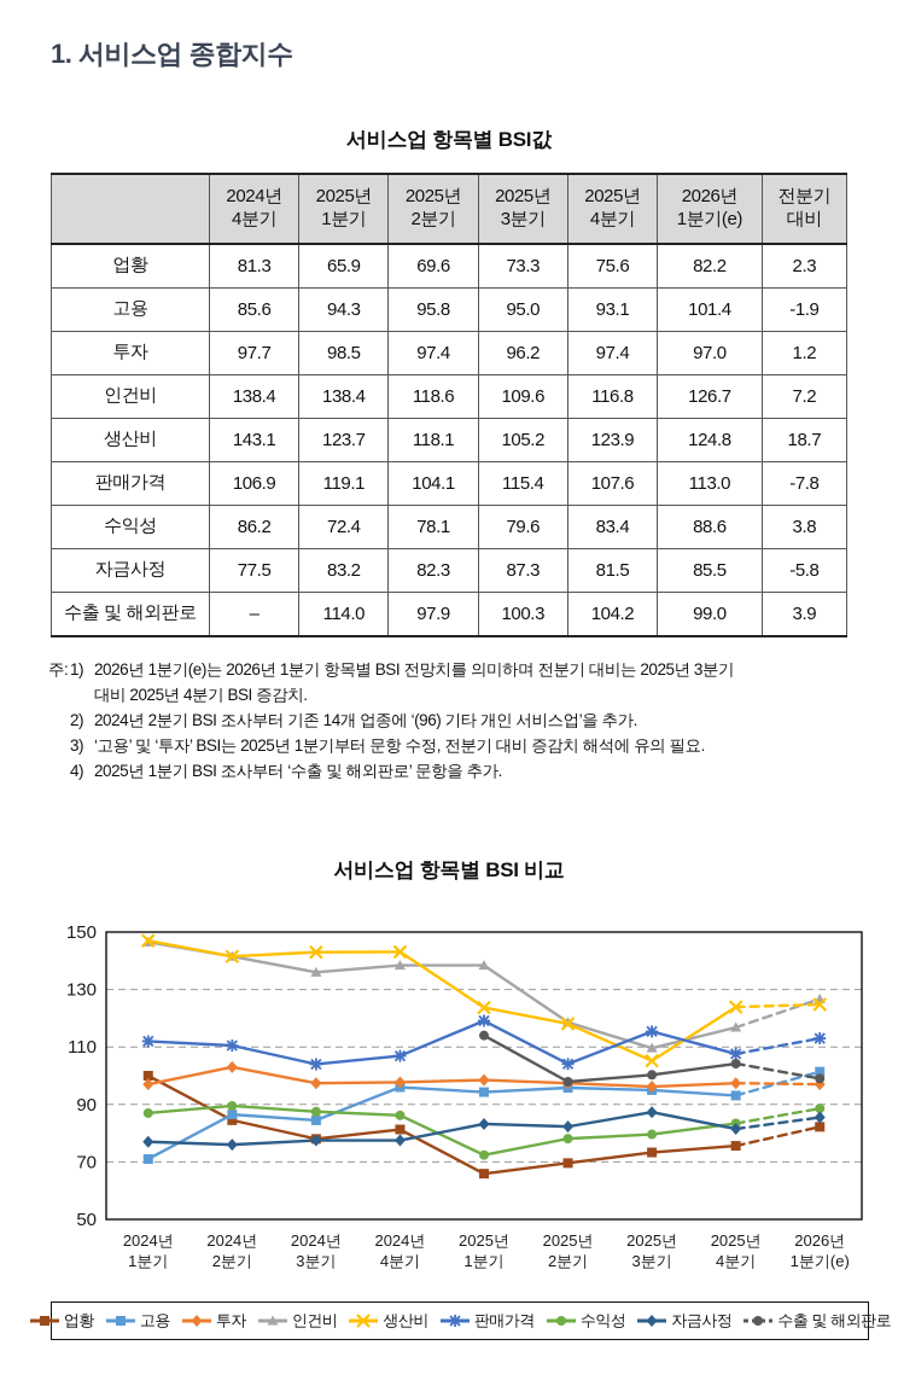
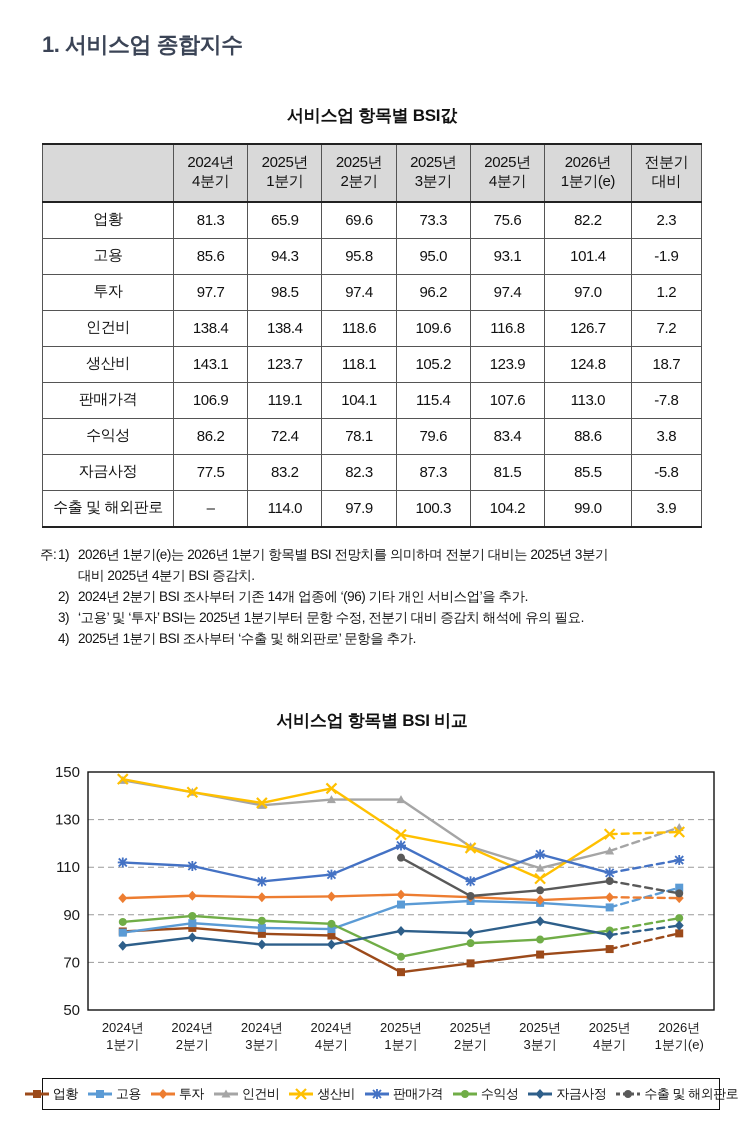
업황/2024년 1분기: 100 -> 83
고용/2024년 1분기: 71 -> 82
투자/2024년 2분기: 103 -> 98
자금사정/2024년 2분기: 76 -> 80
업황/2024년 3분기: 78 -> 82
생산비/2024년 3분기: 143 -> 137
고용/2024년 4분기: 96 -> 84
